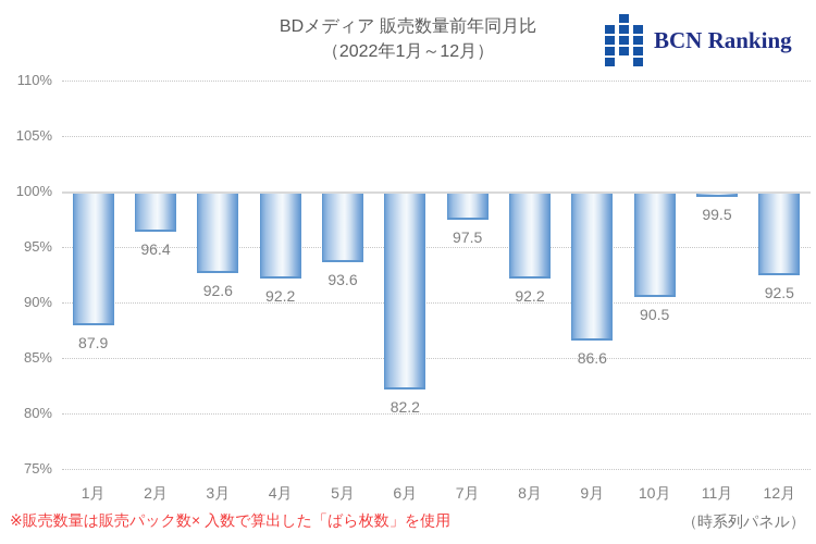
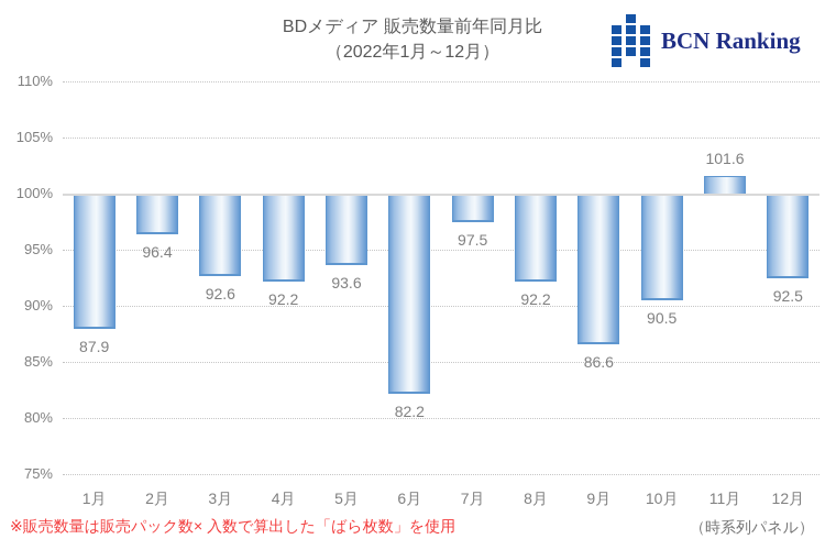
11月: 99.5 -> 101.6
